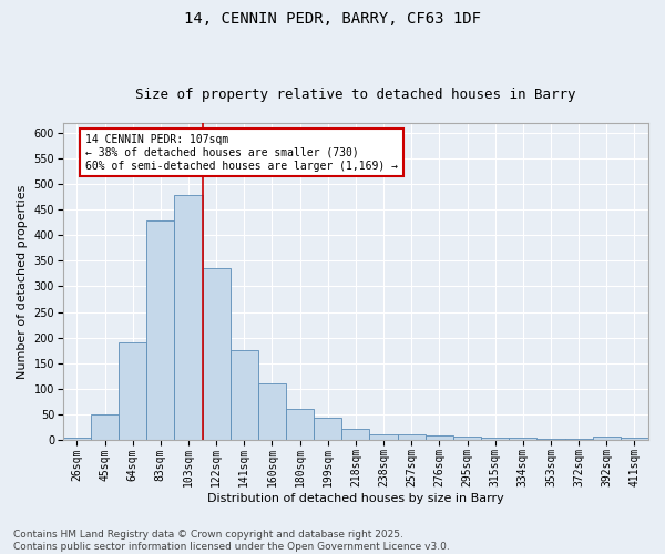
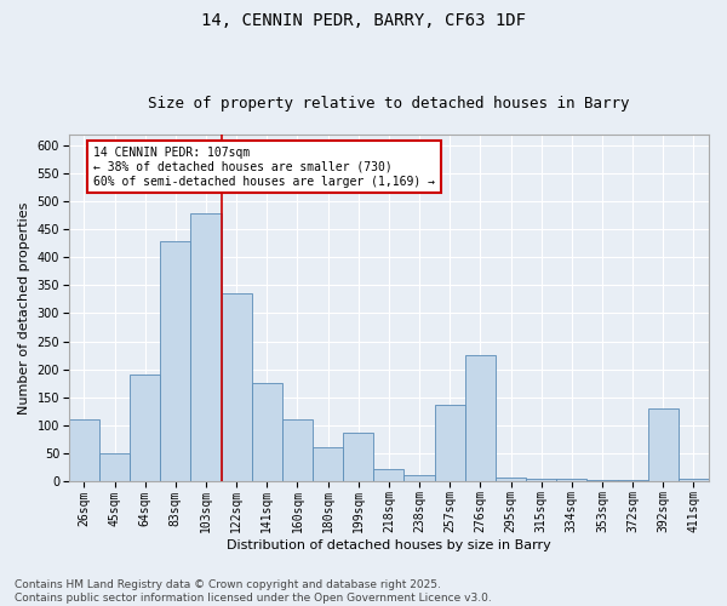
26sqm: 3 -> 110
199sqm: 43 -> 85
257sqm: 10 -> 135
276sqm: 7 -> 225
392sqm: 5 -> 130
